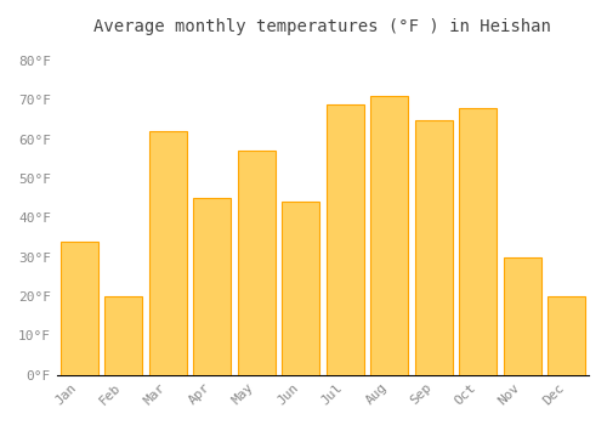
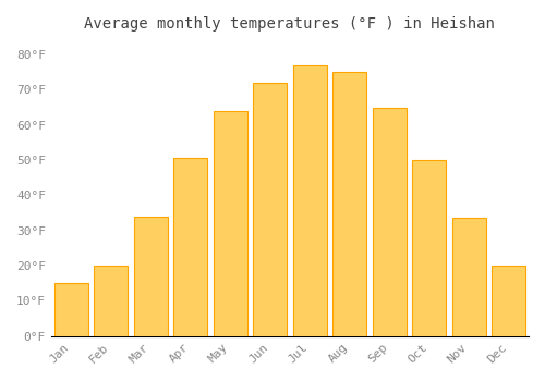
Jan: 34.0°F -> 15.0°F
Mar: 62.0°F -> 34.0°F
Apr: 45.0°F -> 50.5°F
May: 57.0°F -> 64.0°F
Jun: 44.0°F -> 72.0°F
Jul: 69.0°F -> 77.0°F
Aug: 71.0°F -> 75.0°F
Oct: 68.0°F -> 50.0°F
Nov: 30.0°F -> 33.5°F
